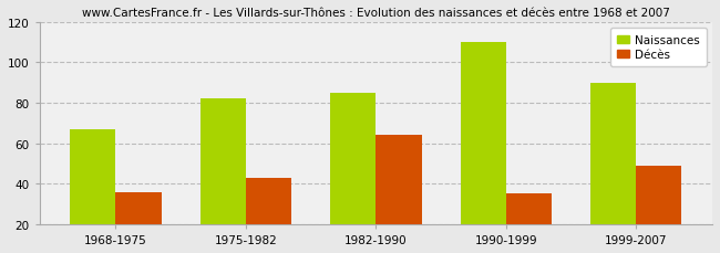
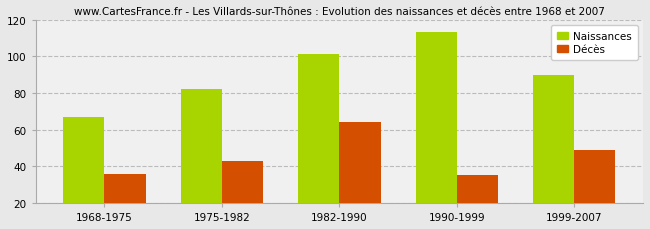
Naissances/1982-1990: 85 -> 101
Naissances/1990-1999: 110 -> 113
